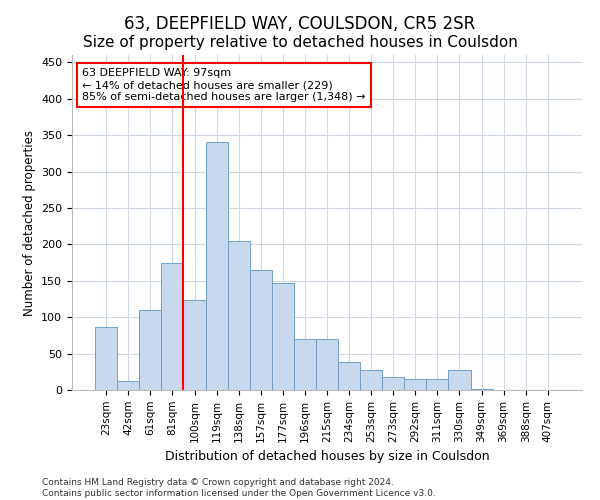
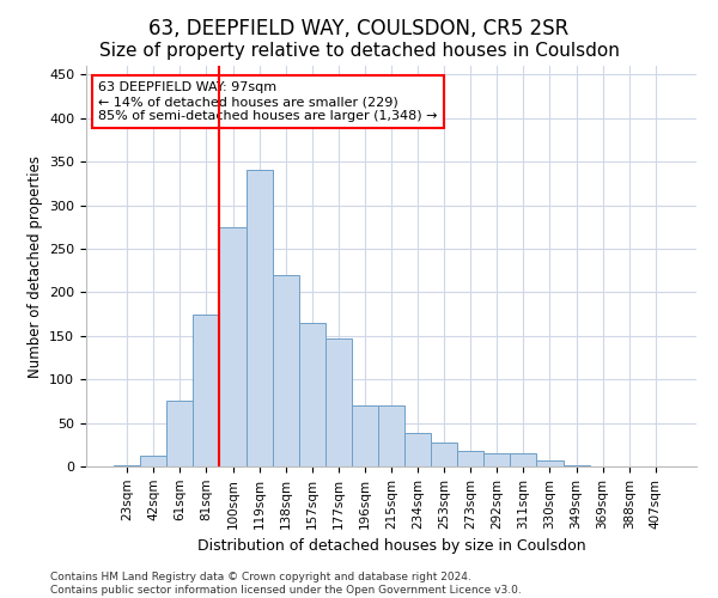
23sqm: 86 -> 2
61sqm: 110 -> 75
100sqm: 124 -> 275
138sqm: 204 -> 220
330sqm: 28 -> 7
